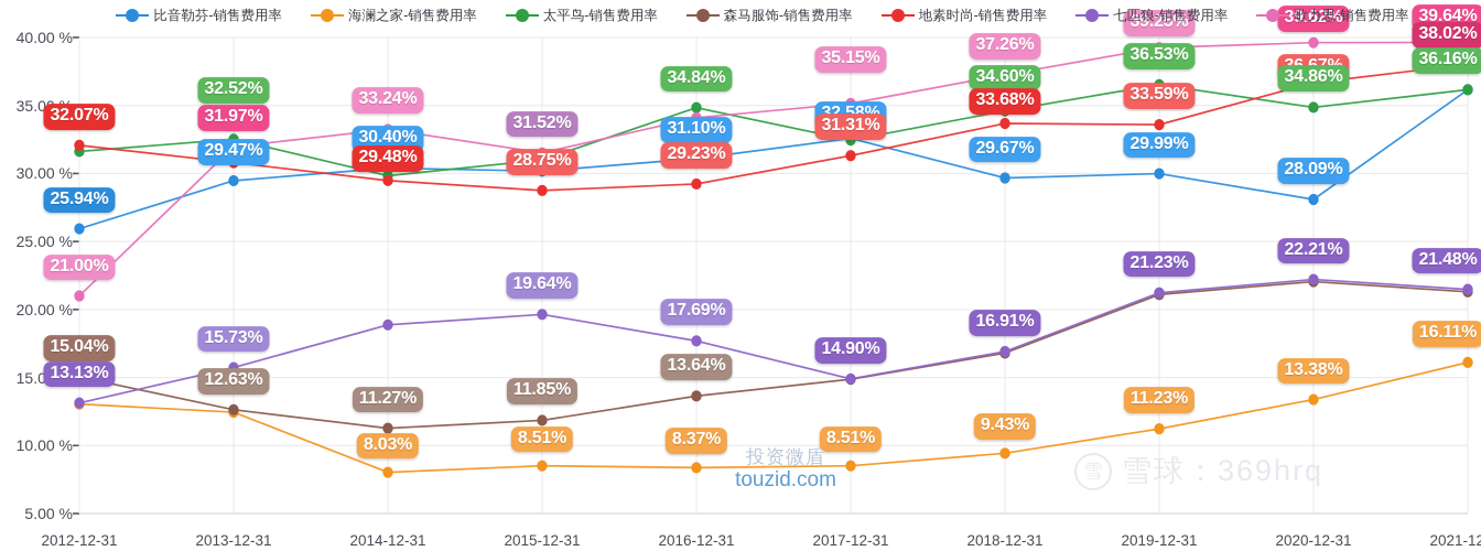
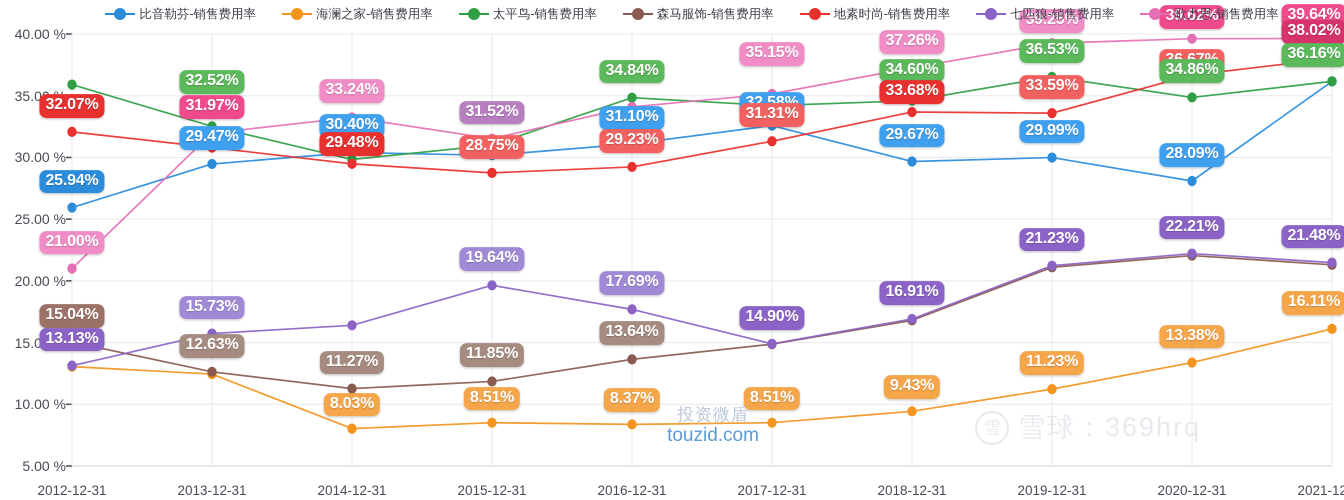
太平鸟-销售费用率/2012-12-31: 31.6% -> 35.9%
七匹狼-销售费用率/2014-12-31: 18.9% -> 16.4%
太平鸟-销售费用率/2017-12-31: 32.5% -> 34.2%
